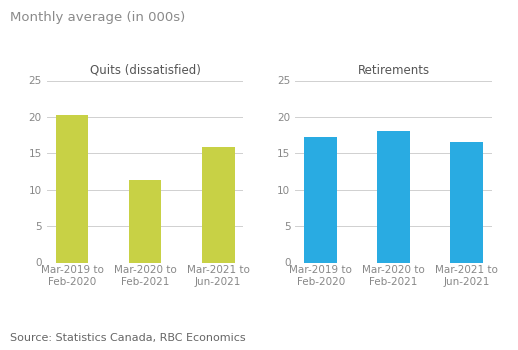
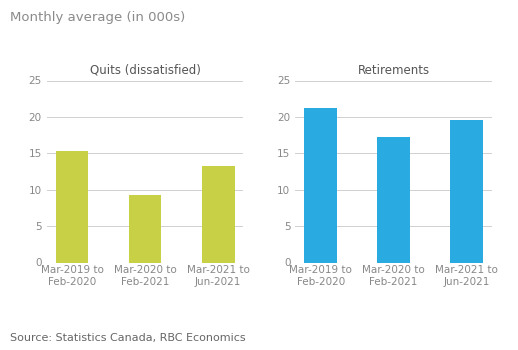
Quits (dissatisfied)/Mar-2019 to Feb-2020: 20.2 -> 15.3
Quits (dissatisfied)/Mar-2020 to Feb-2021: 11.4 -> 9.3
Quits (dissatisfied)/Mar-2021 to Jun-2021: 15.8 -> 13.3
Retirements/Mar-2019 to Feb-2020: 17.2 -> 21.2
Retirements/Mar-2020 to Feb-2021: 18.0 -> 17.2
Retirements/Mar-2021 to Jun-2021: 16.6 -> 19.6
